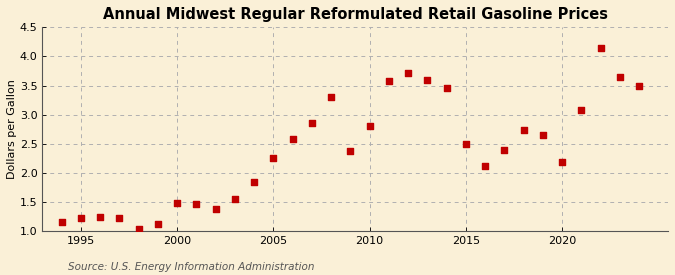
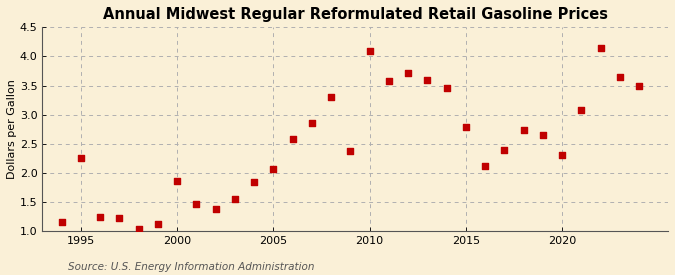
1995: 1.23 -> 2.26
2000: 1.49 -> 1.86
2005: 2.25 -> 2.06
2010: 2.81 -> 4.10
2015: 2.50 -> 2.78
2020: 2.19 -> 2.30
